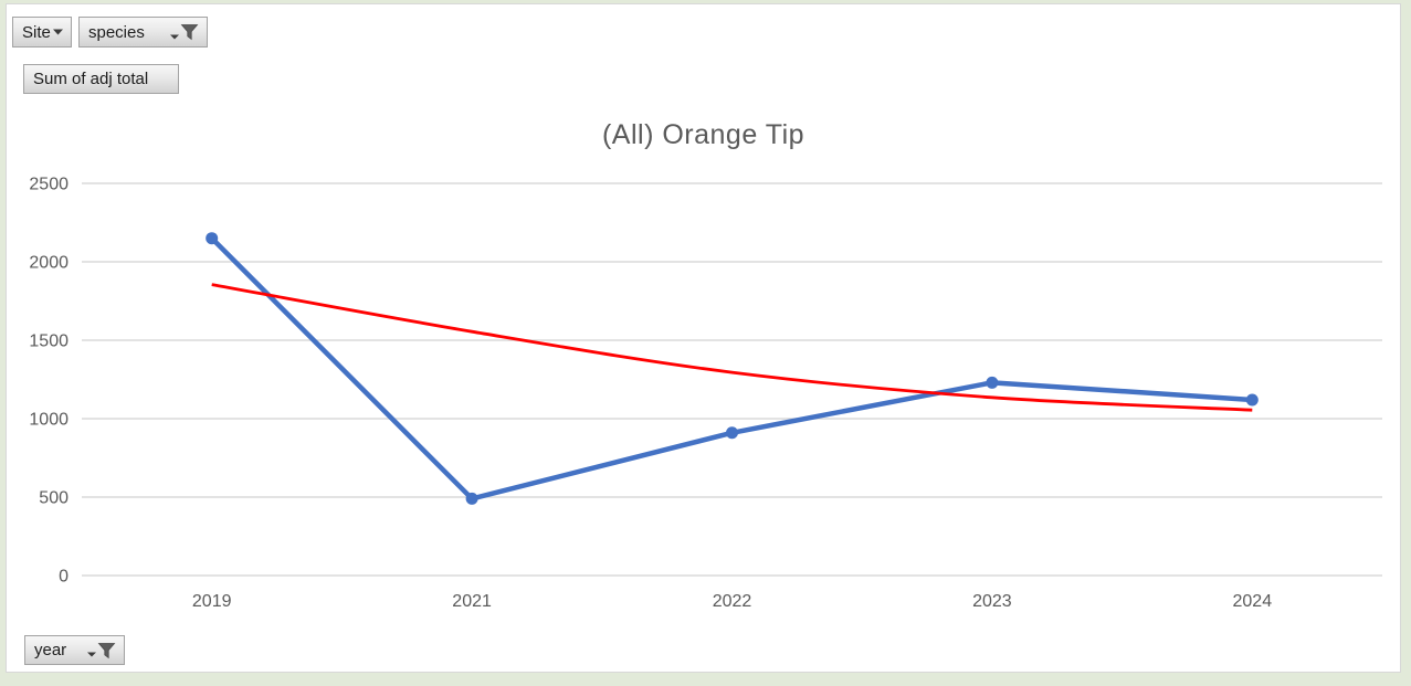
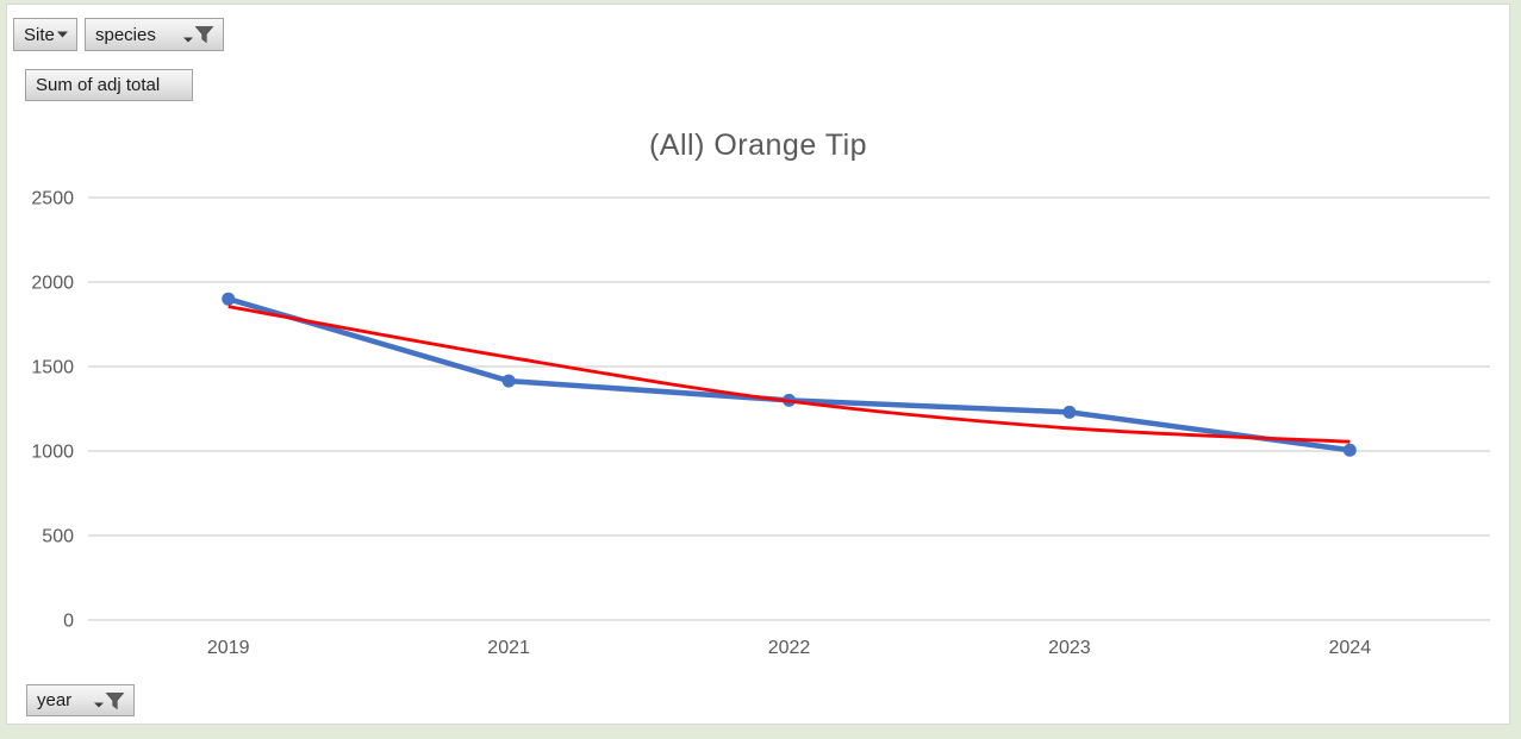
Sum of adj total/2019: 2150 -> 1900
Sum of adj total/2021: 490 -> 1420
Sum of adj total/2022: 910 -> 1300
Sum of adj total/2024: 1120 -> 1000
